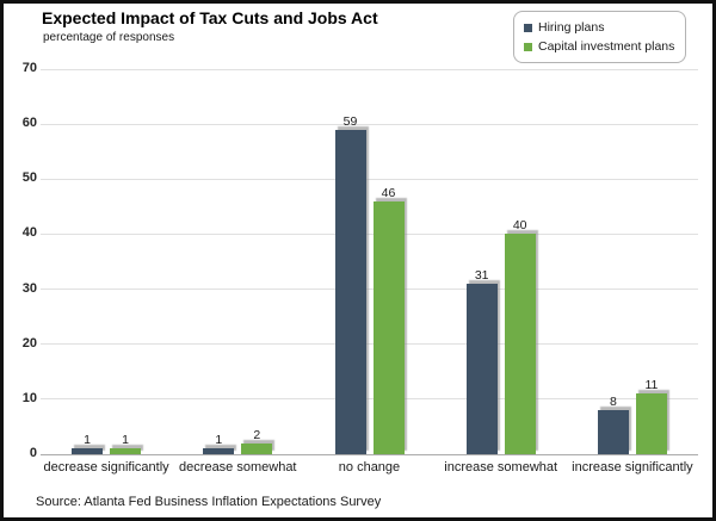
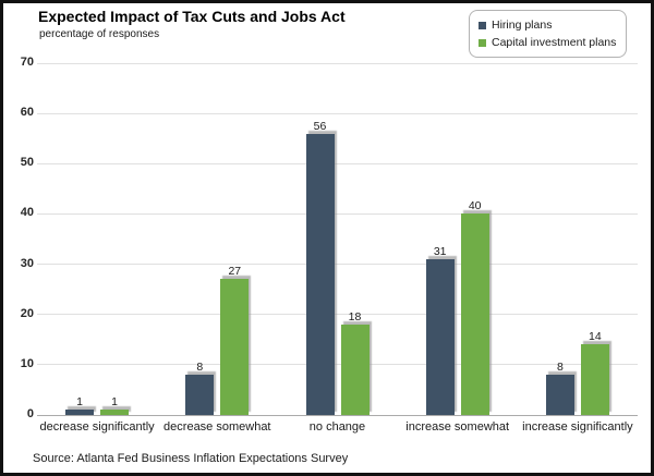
Hiring plans/decrease somewhat: 1 -> 8
Capital investment plans/decrease somewhat: 2 -> 27
Hiring plans/no change: 59 -> 56
Capital investment plans/no change: 46 -> 18
Capital investment plans/increase significantly: 11 -> 14
